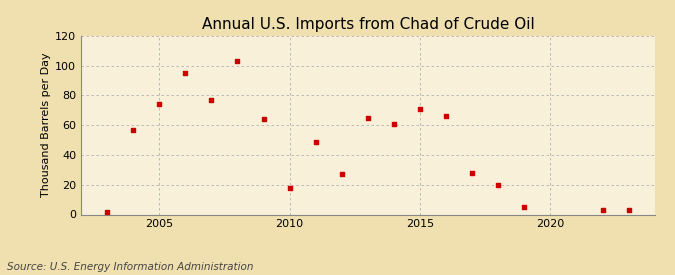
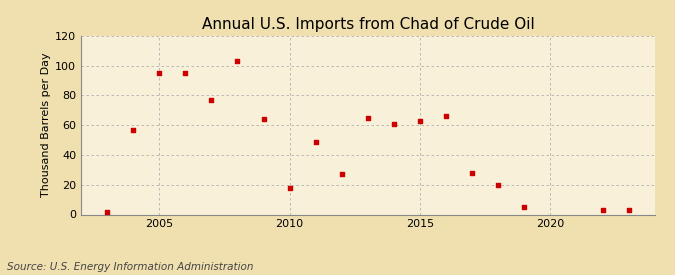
2005: 74 -> 95
2015: 71 -> 63
